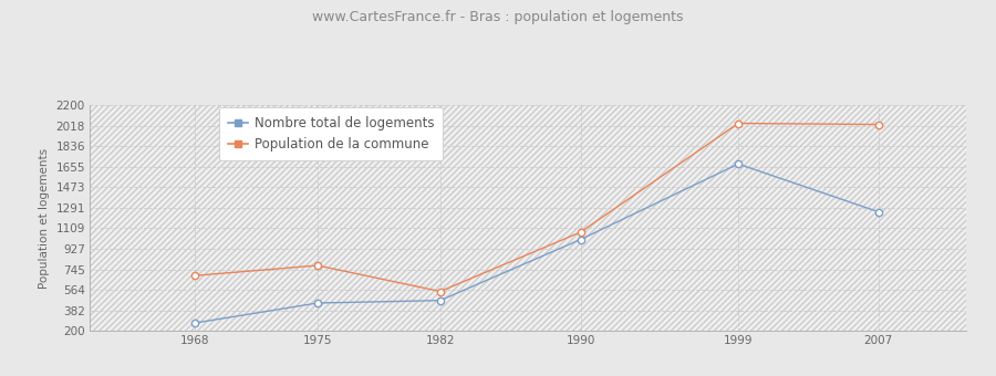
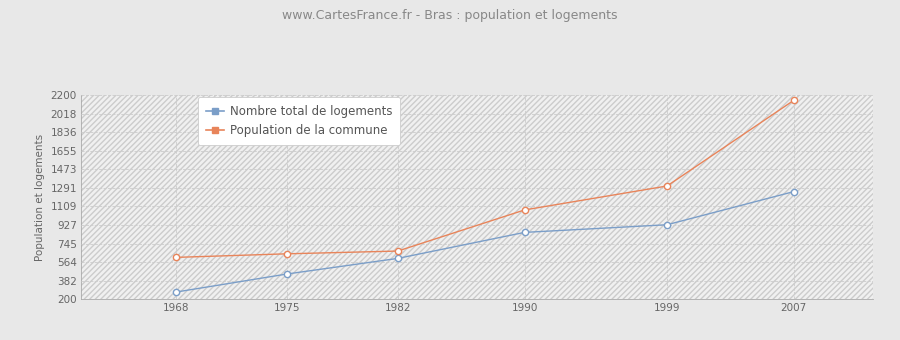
Population de la commune/1968: 690 -> 610
Population de la commune/1975: 780 -> 640
Nombre total de logements/1982: 470 -> 600
Population de la commune/1982: 550 -> 670
Nombre total de logements/1990: 1010 -> 860
Nombre total de logements/1999: 1680 -> 930
Population de la commune/1999: 2040 -> 1310
Population de la commune/2007: 2030 -> 2150
